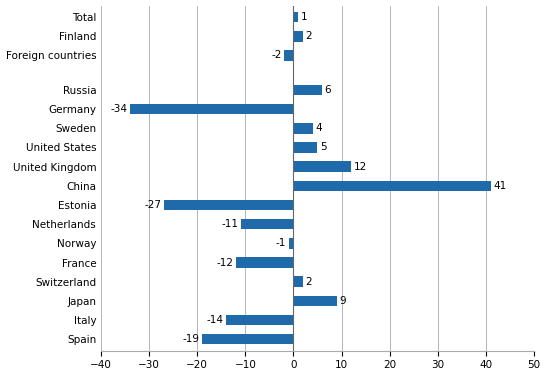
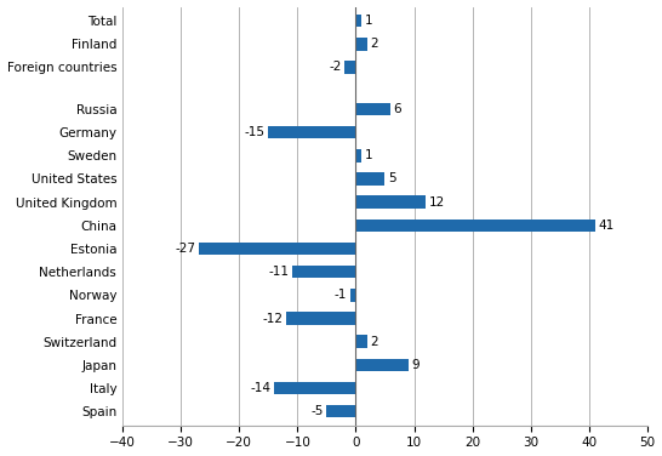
Germany: -34 -> -15
Sweden: 4 -> 1
Spain: -19 -> -5
